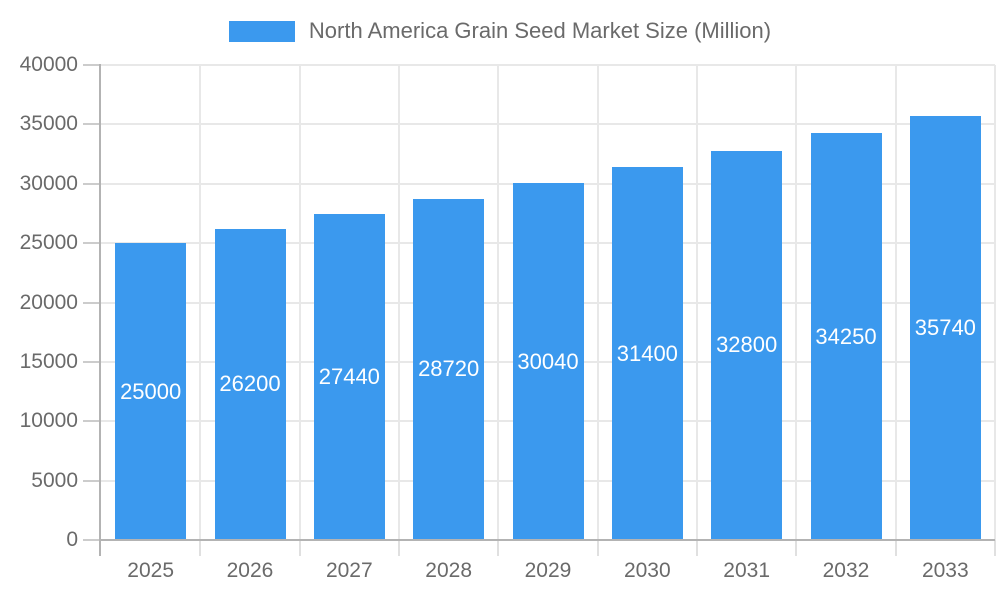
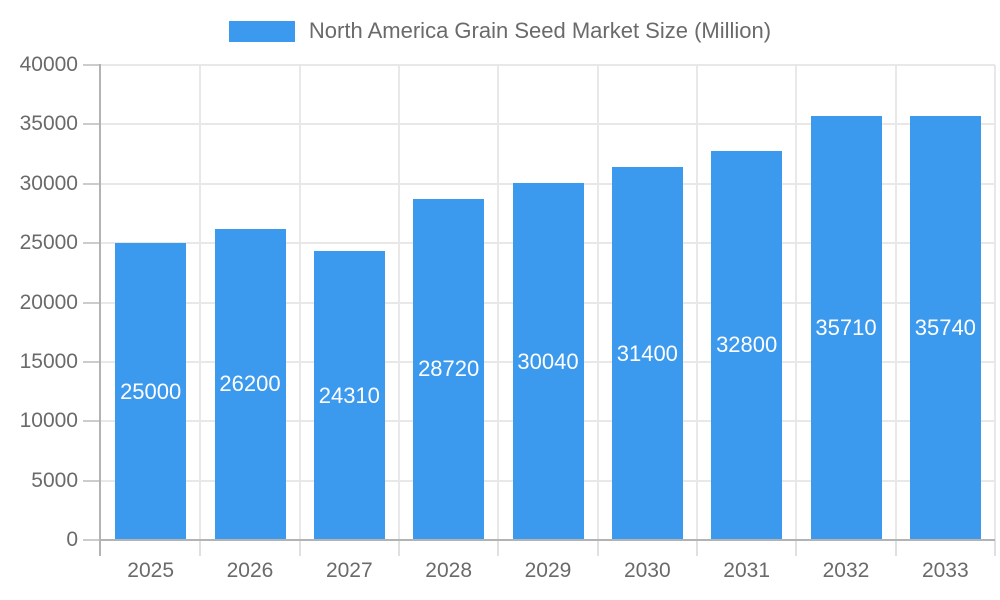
2027: 27440 -> 24310
2032: 34250 -> 35710
